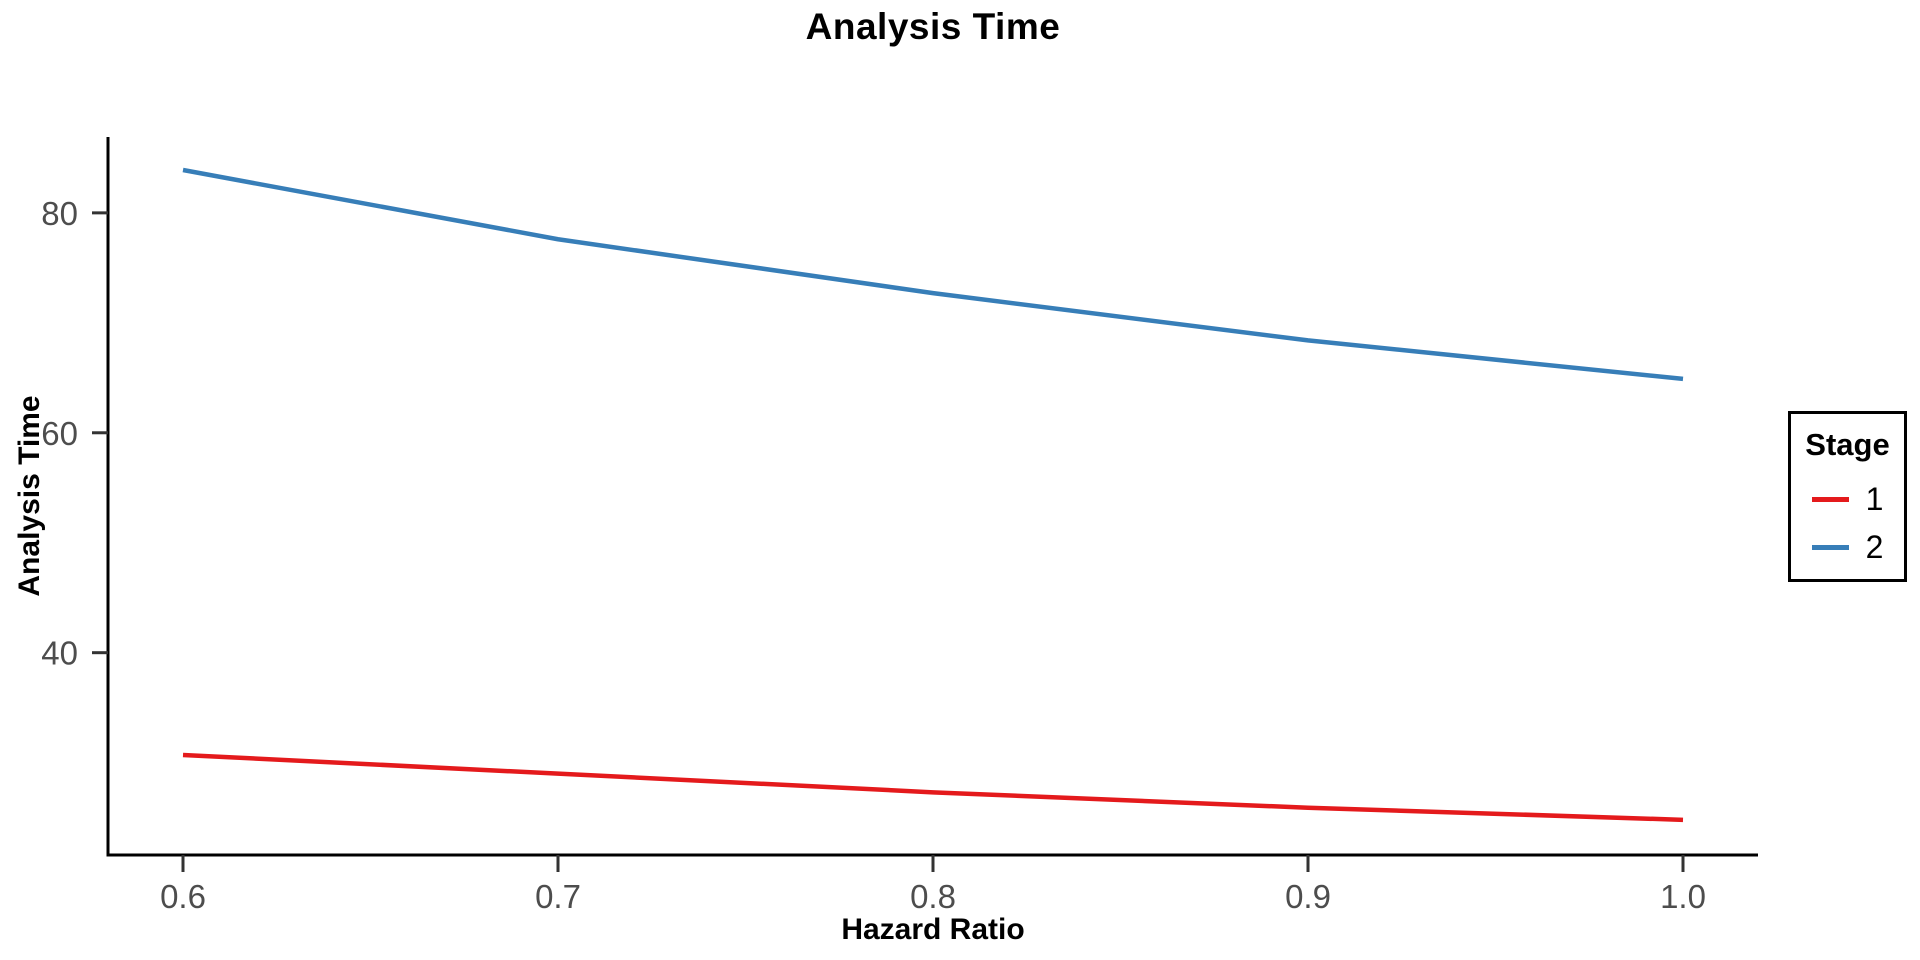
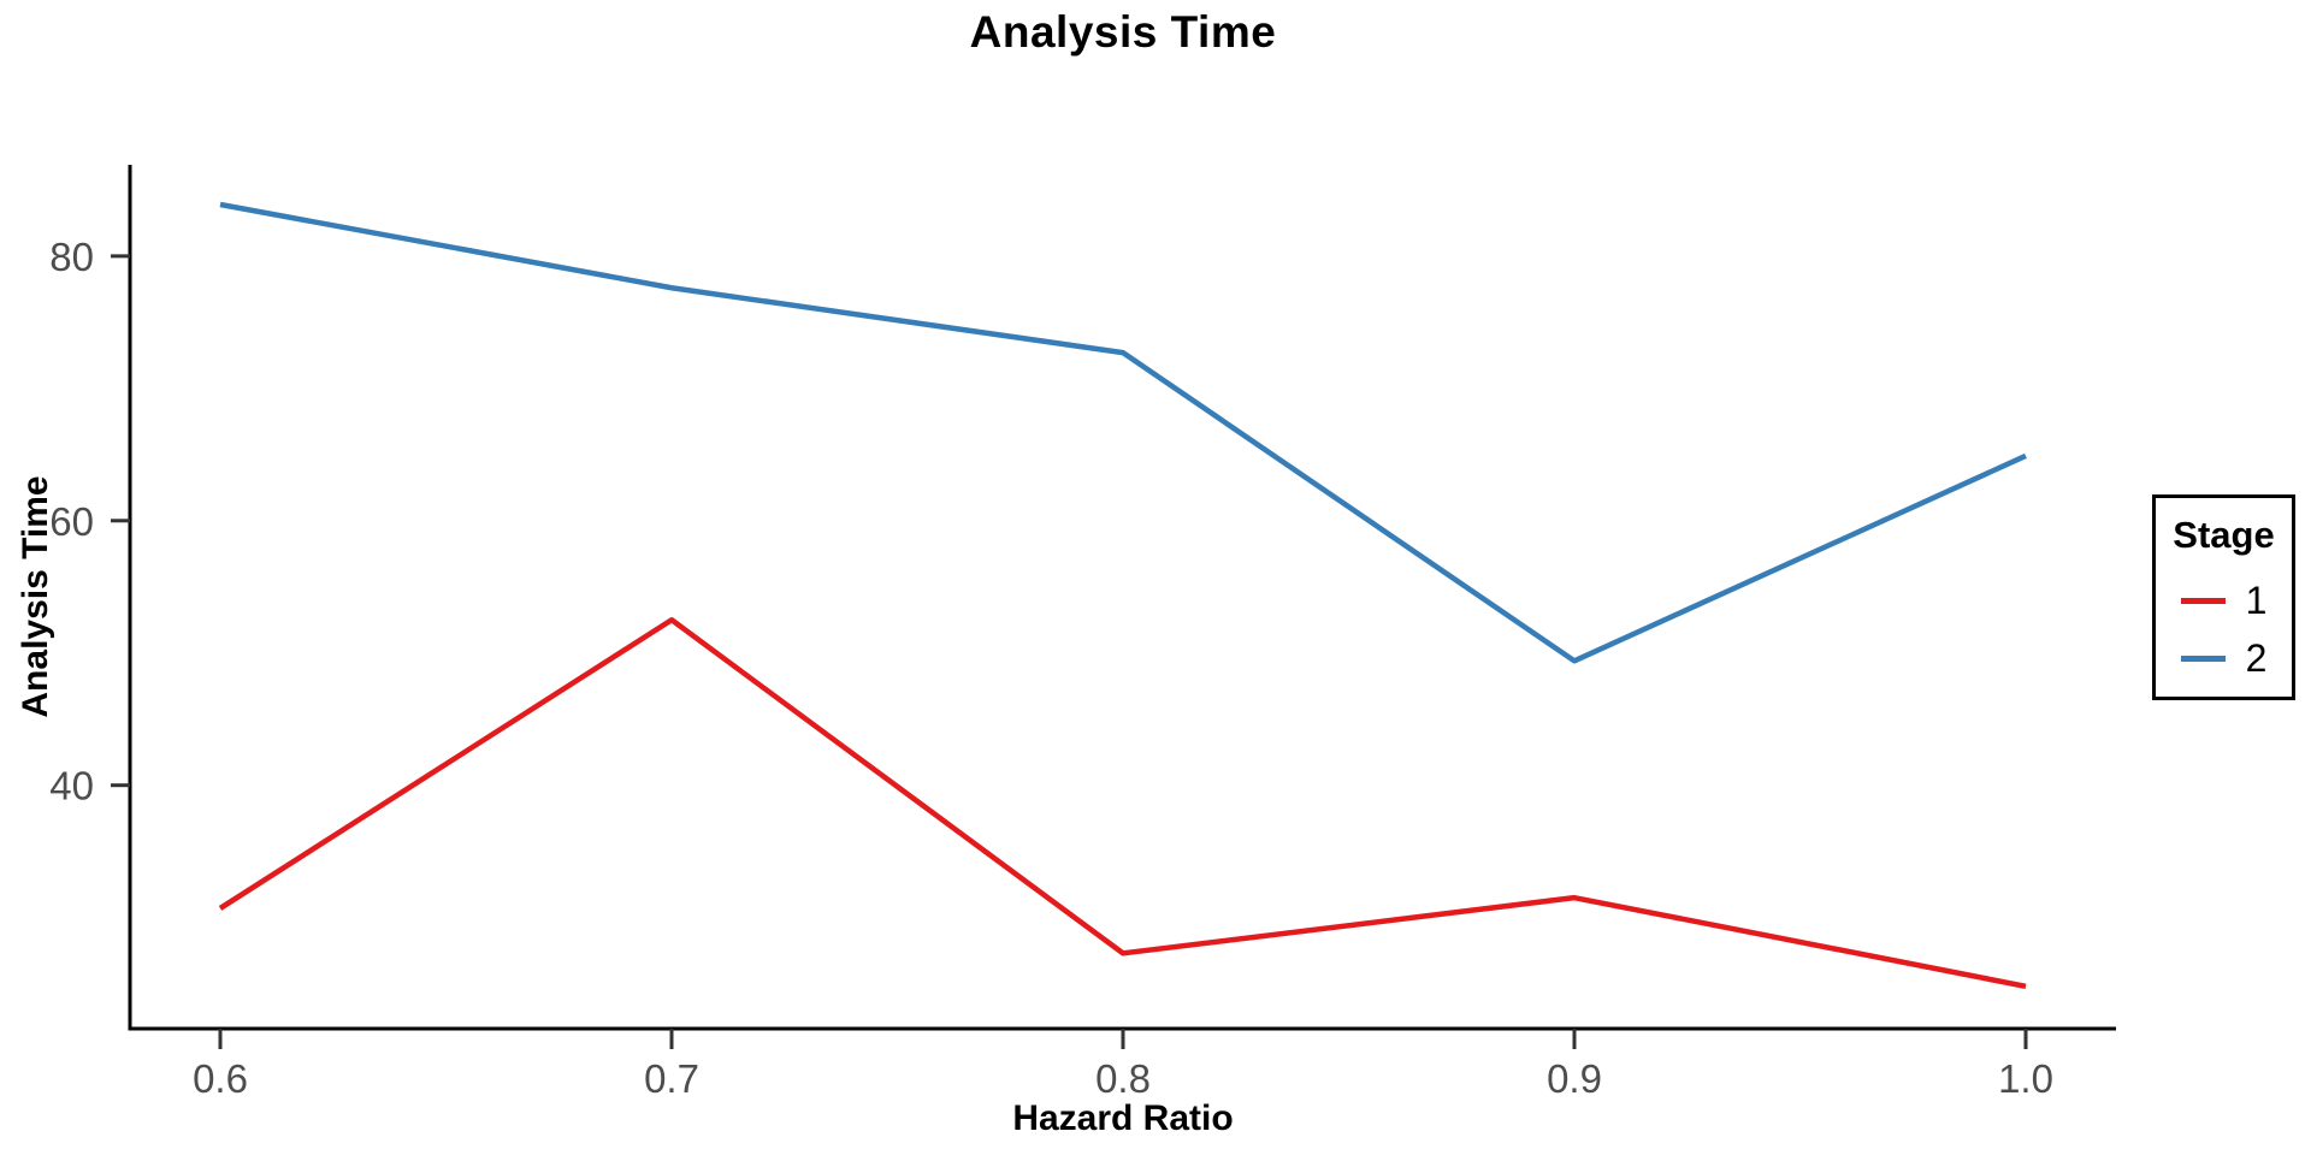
1/0.7: 29.0 -> 52.5
1/0.9: 25.9 -> 31.5
2/0.9: 68.4 -> 49.4
